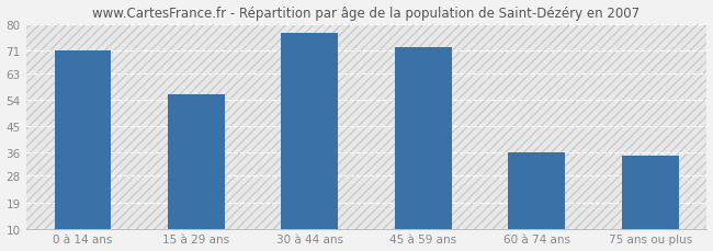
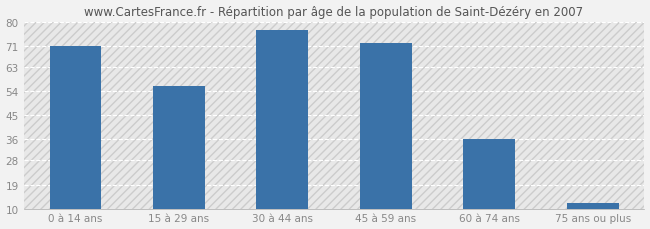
75 ans ou plus: 35 -> 12
